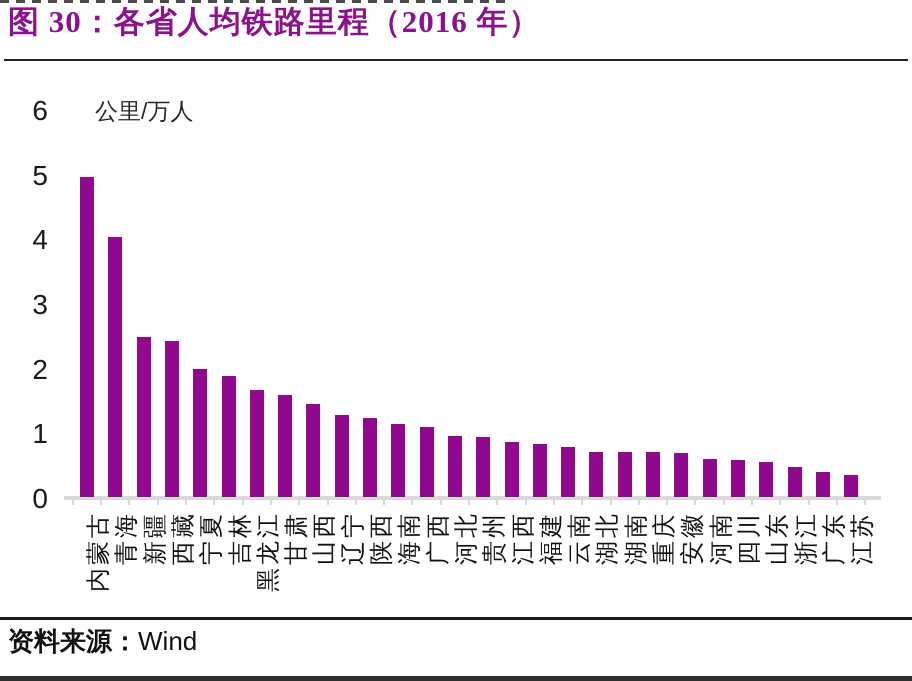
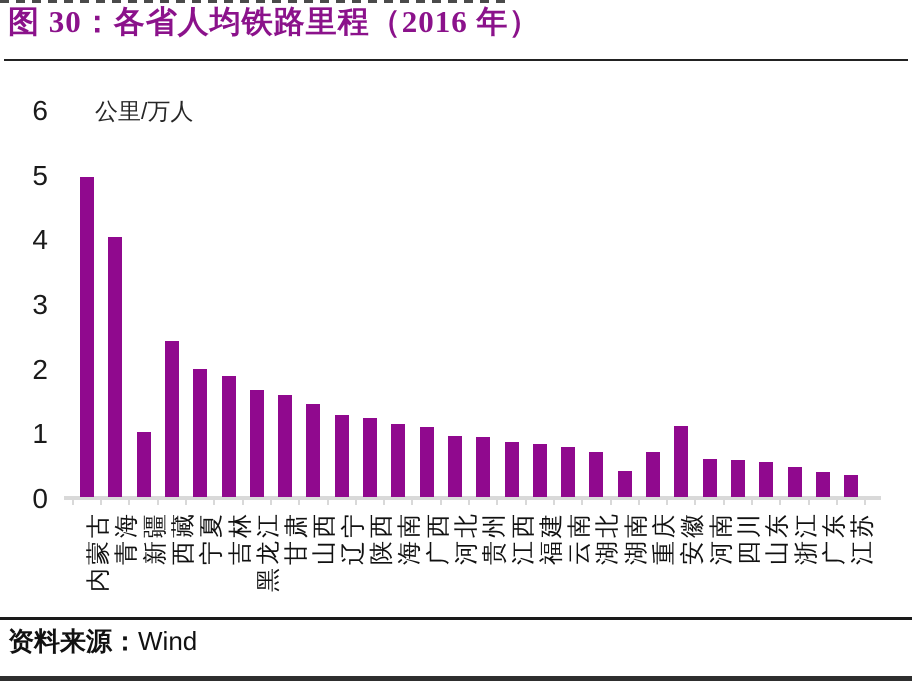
新疆: 2.5 -> 1.0
湖南: 0.7 -> 0.4
安徽: 0.7 -> 1.1
